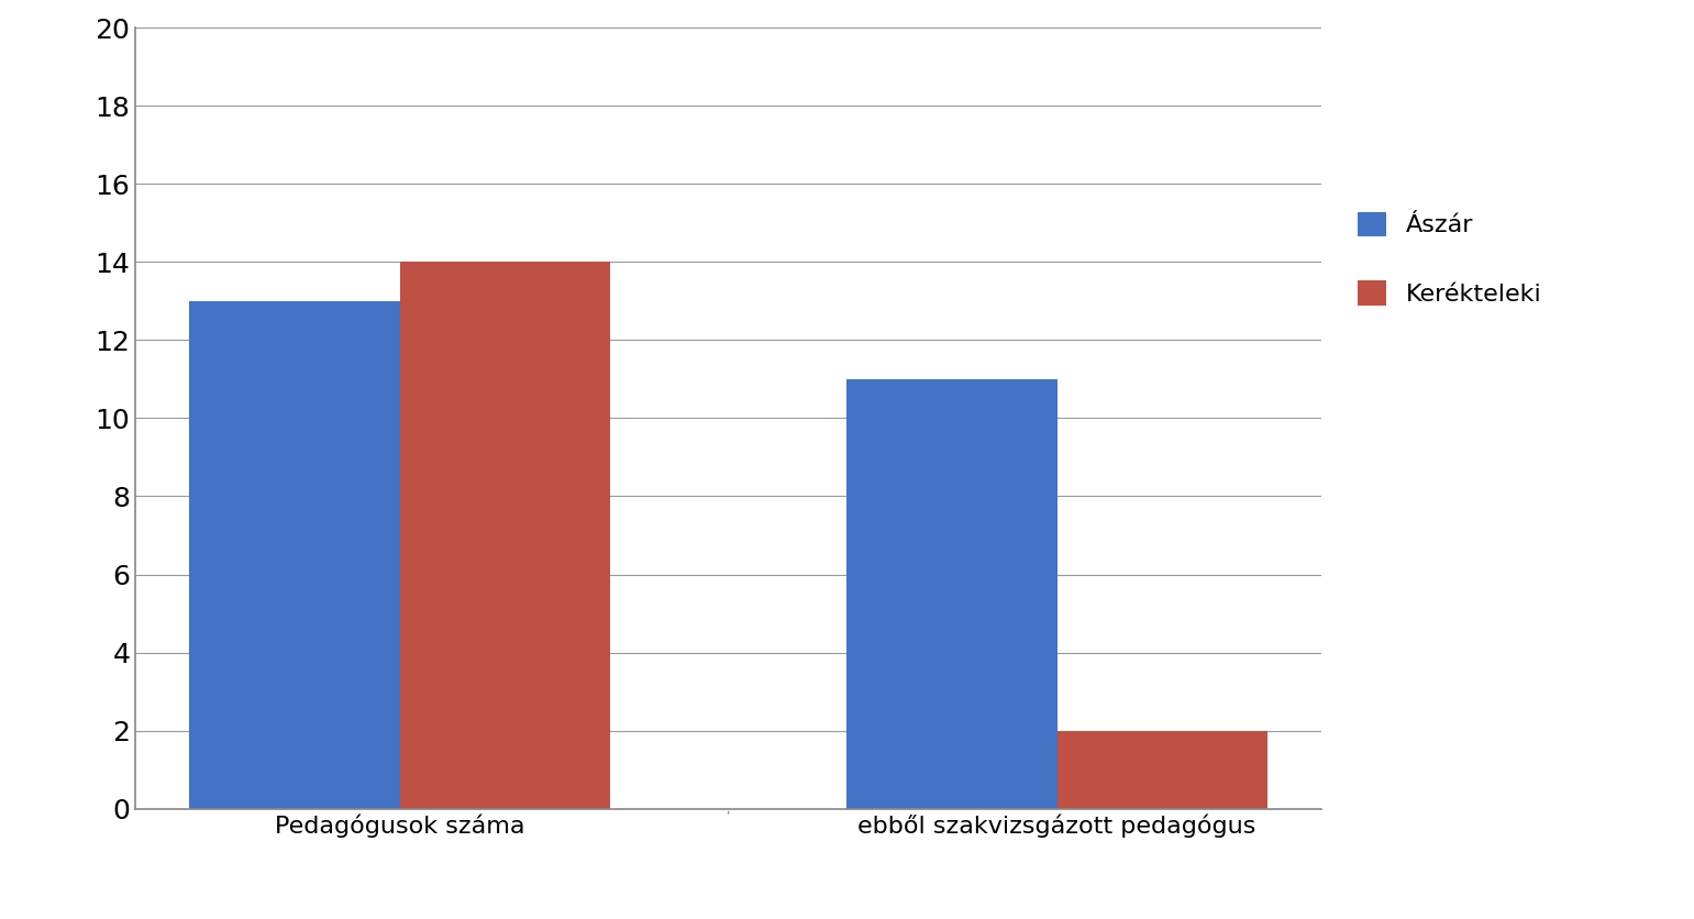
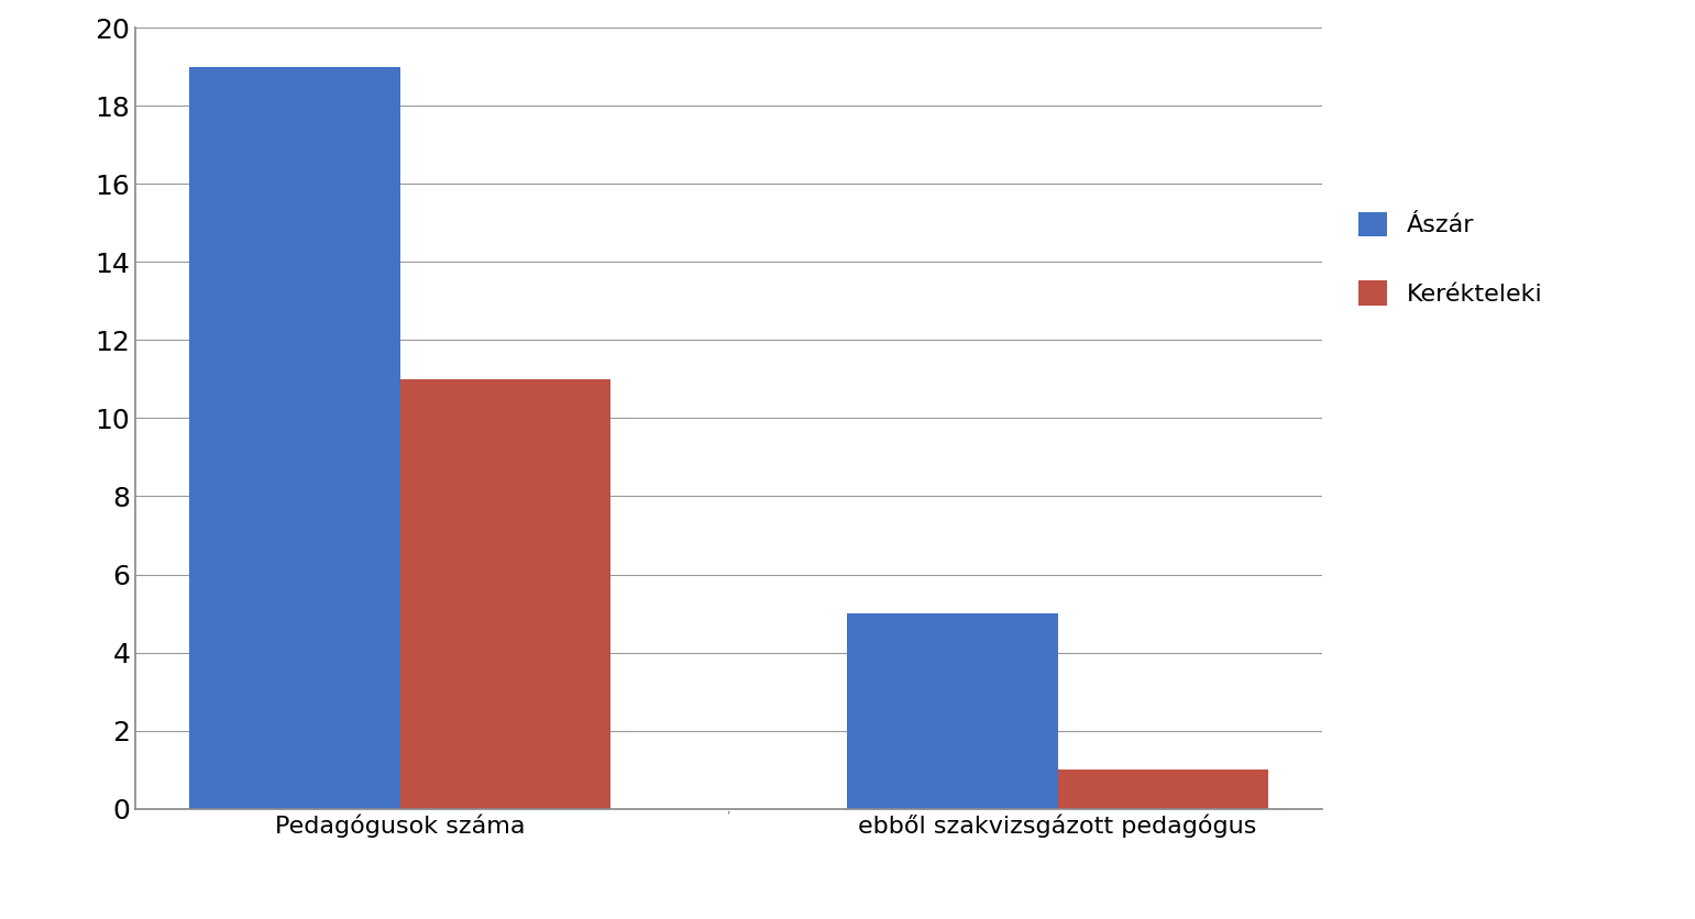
Ászár/Pedagógusok száma: 13 -> 19
Kerékteleki/Pedagógusok száma: 14 -> 11
Ászár/ebből szakvizsgázott pedagógus: 11 -> 5
Kerékteleki/ebből szakvizsgázott pedagógus: 2 -> 1
